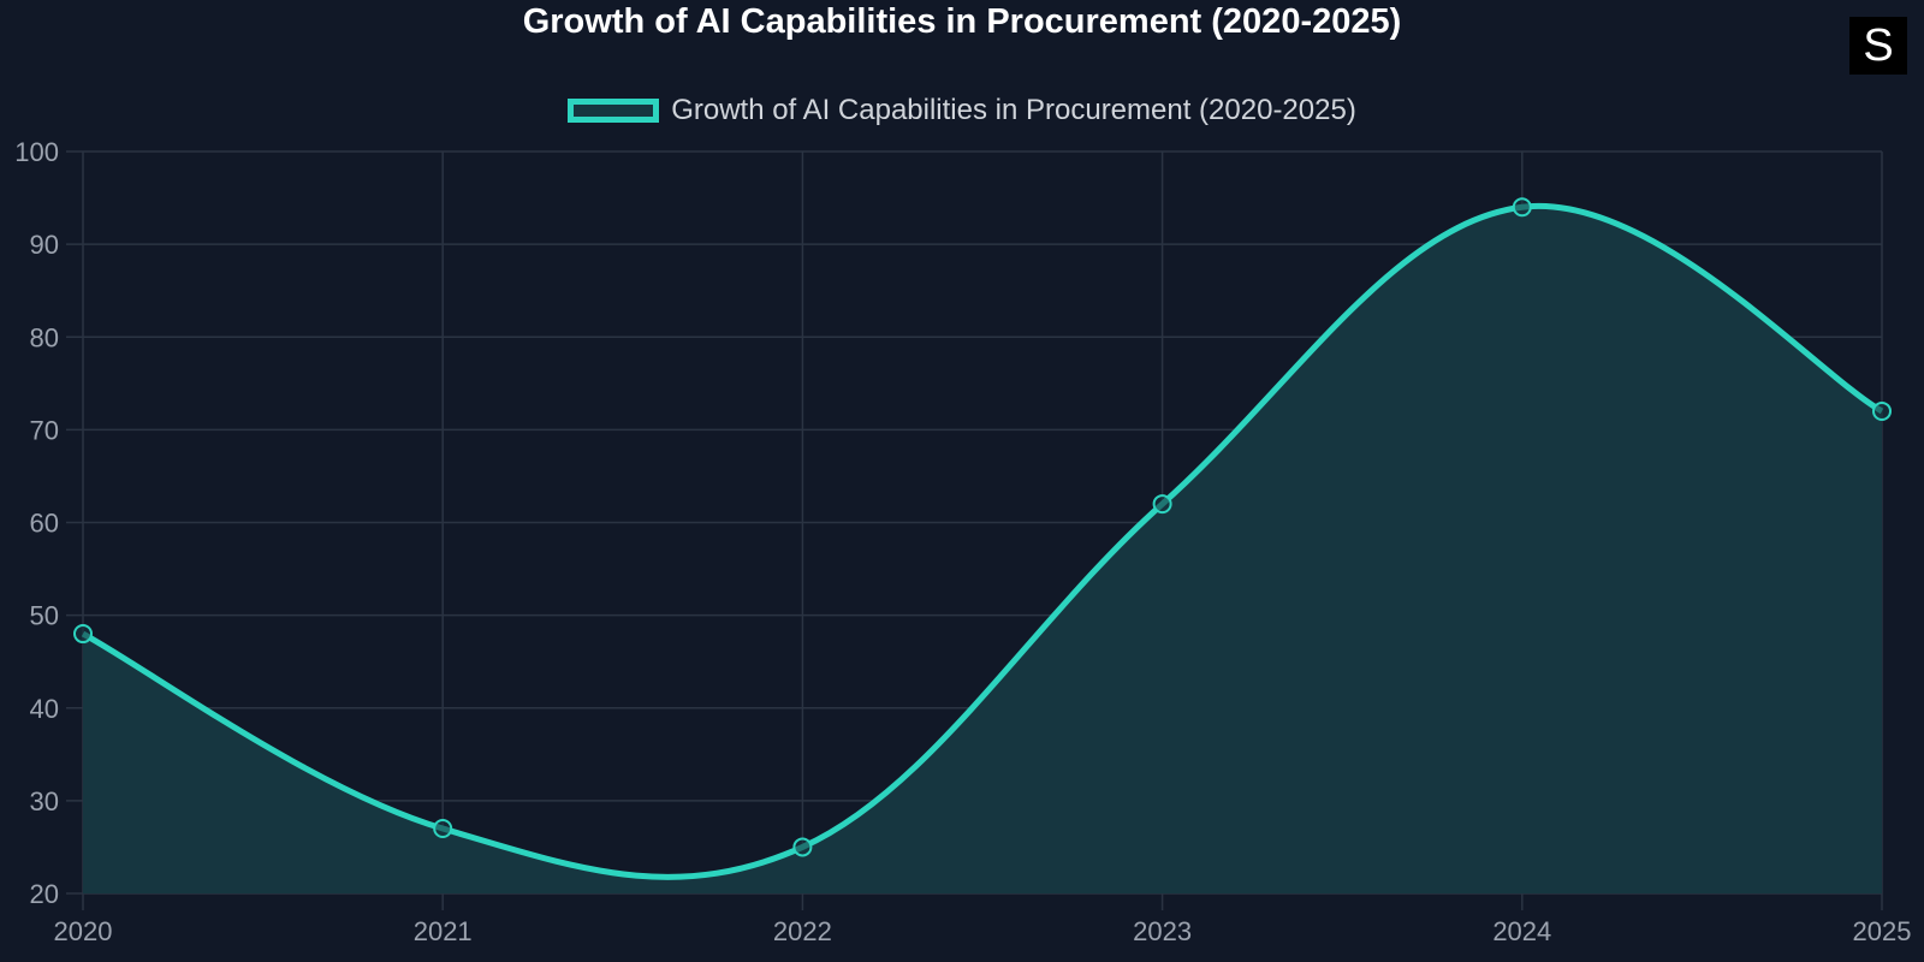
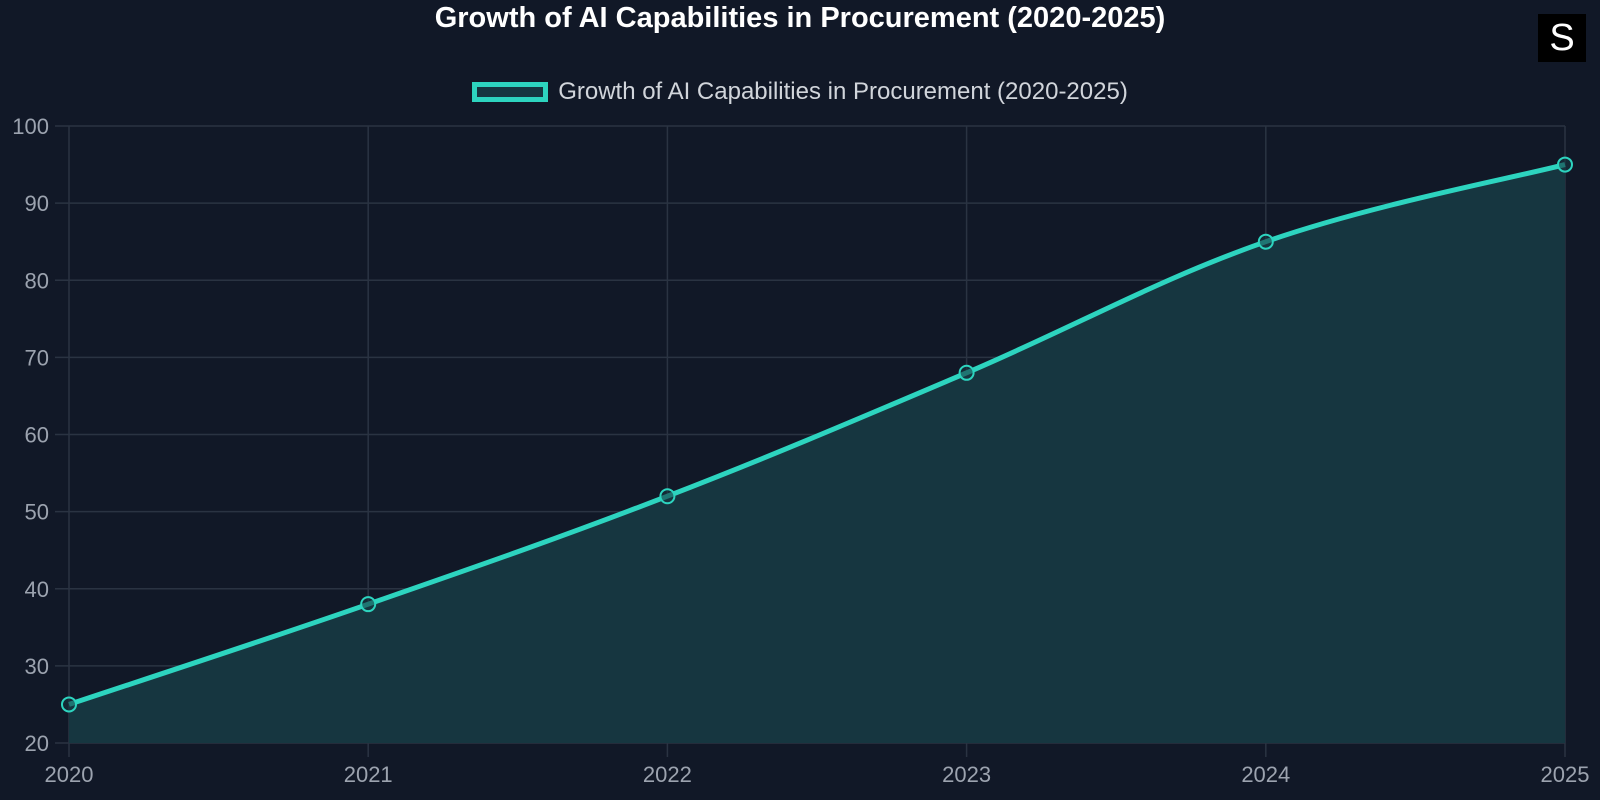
2020: 48 -> 25
2021: 27 -> 38
2022: 25 -> 52
2023: 62 -> 68
2024: 94 -> 85
2025: 72 -> 95
